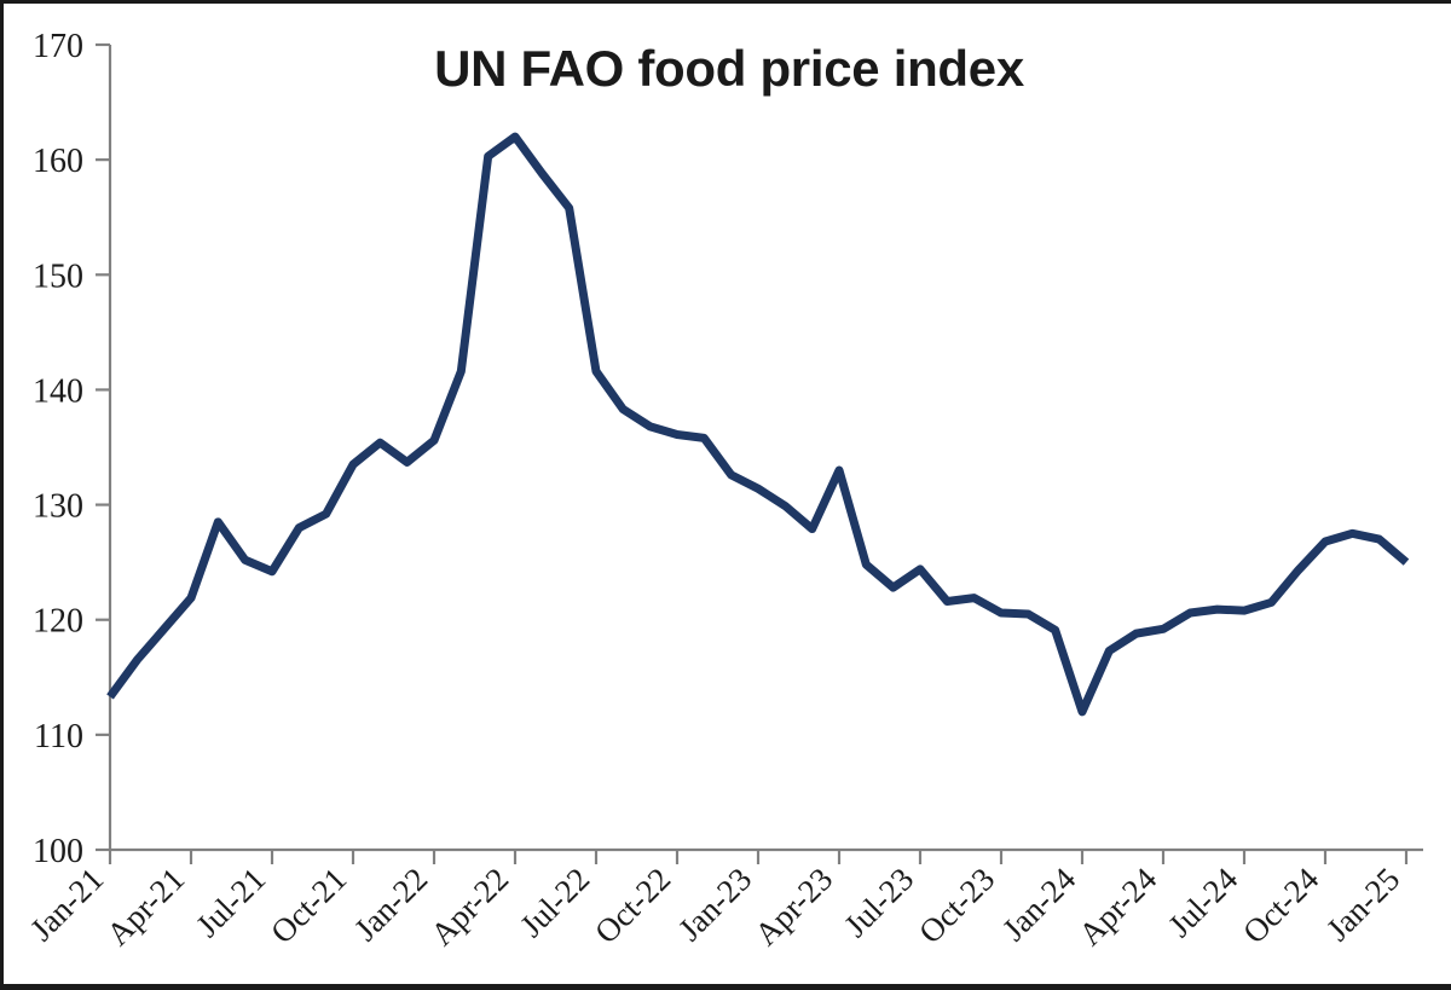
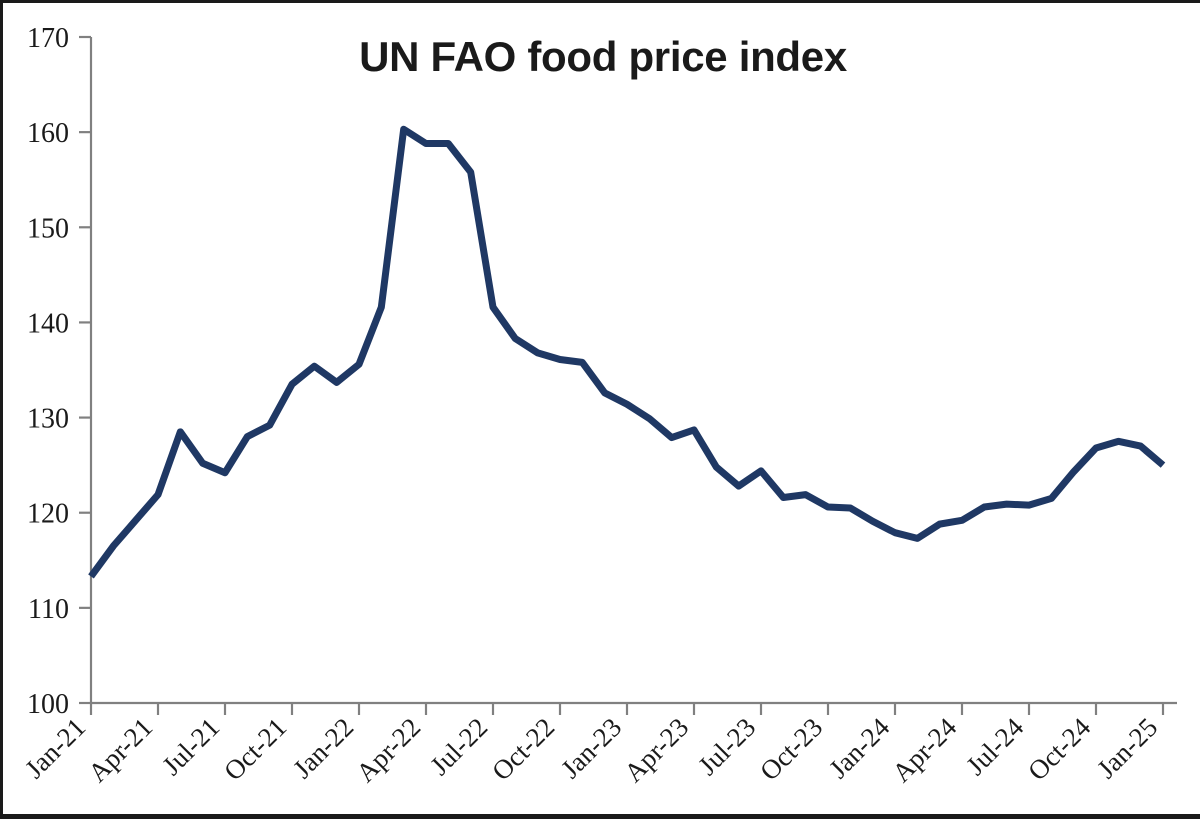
Apr-22: 162 -> 159
Apr-23: 133 -> 129
Jan-24: 112 -> 118
